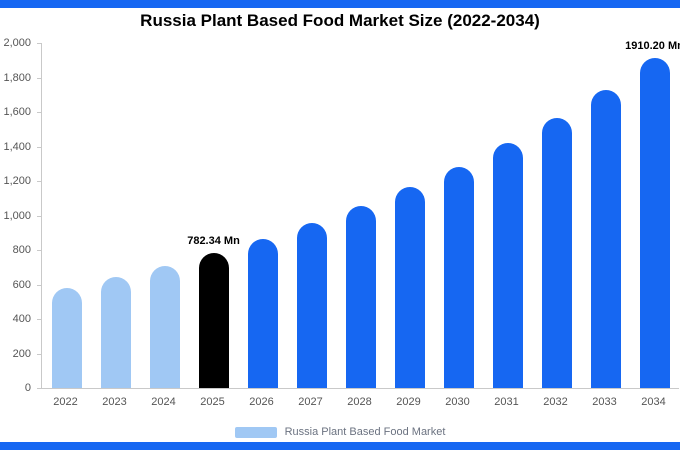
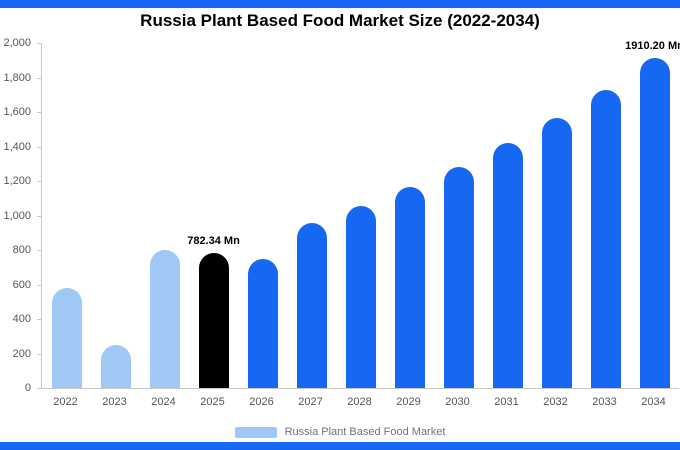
2023: 640 -> 250
2024: 710 -> 800
2026: 860 -> 750
